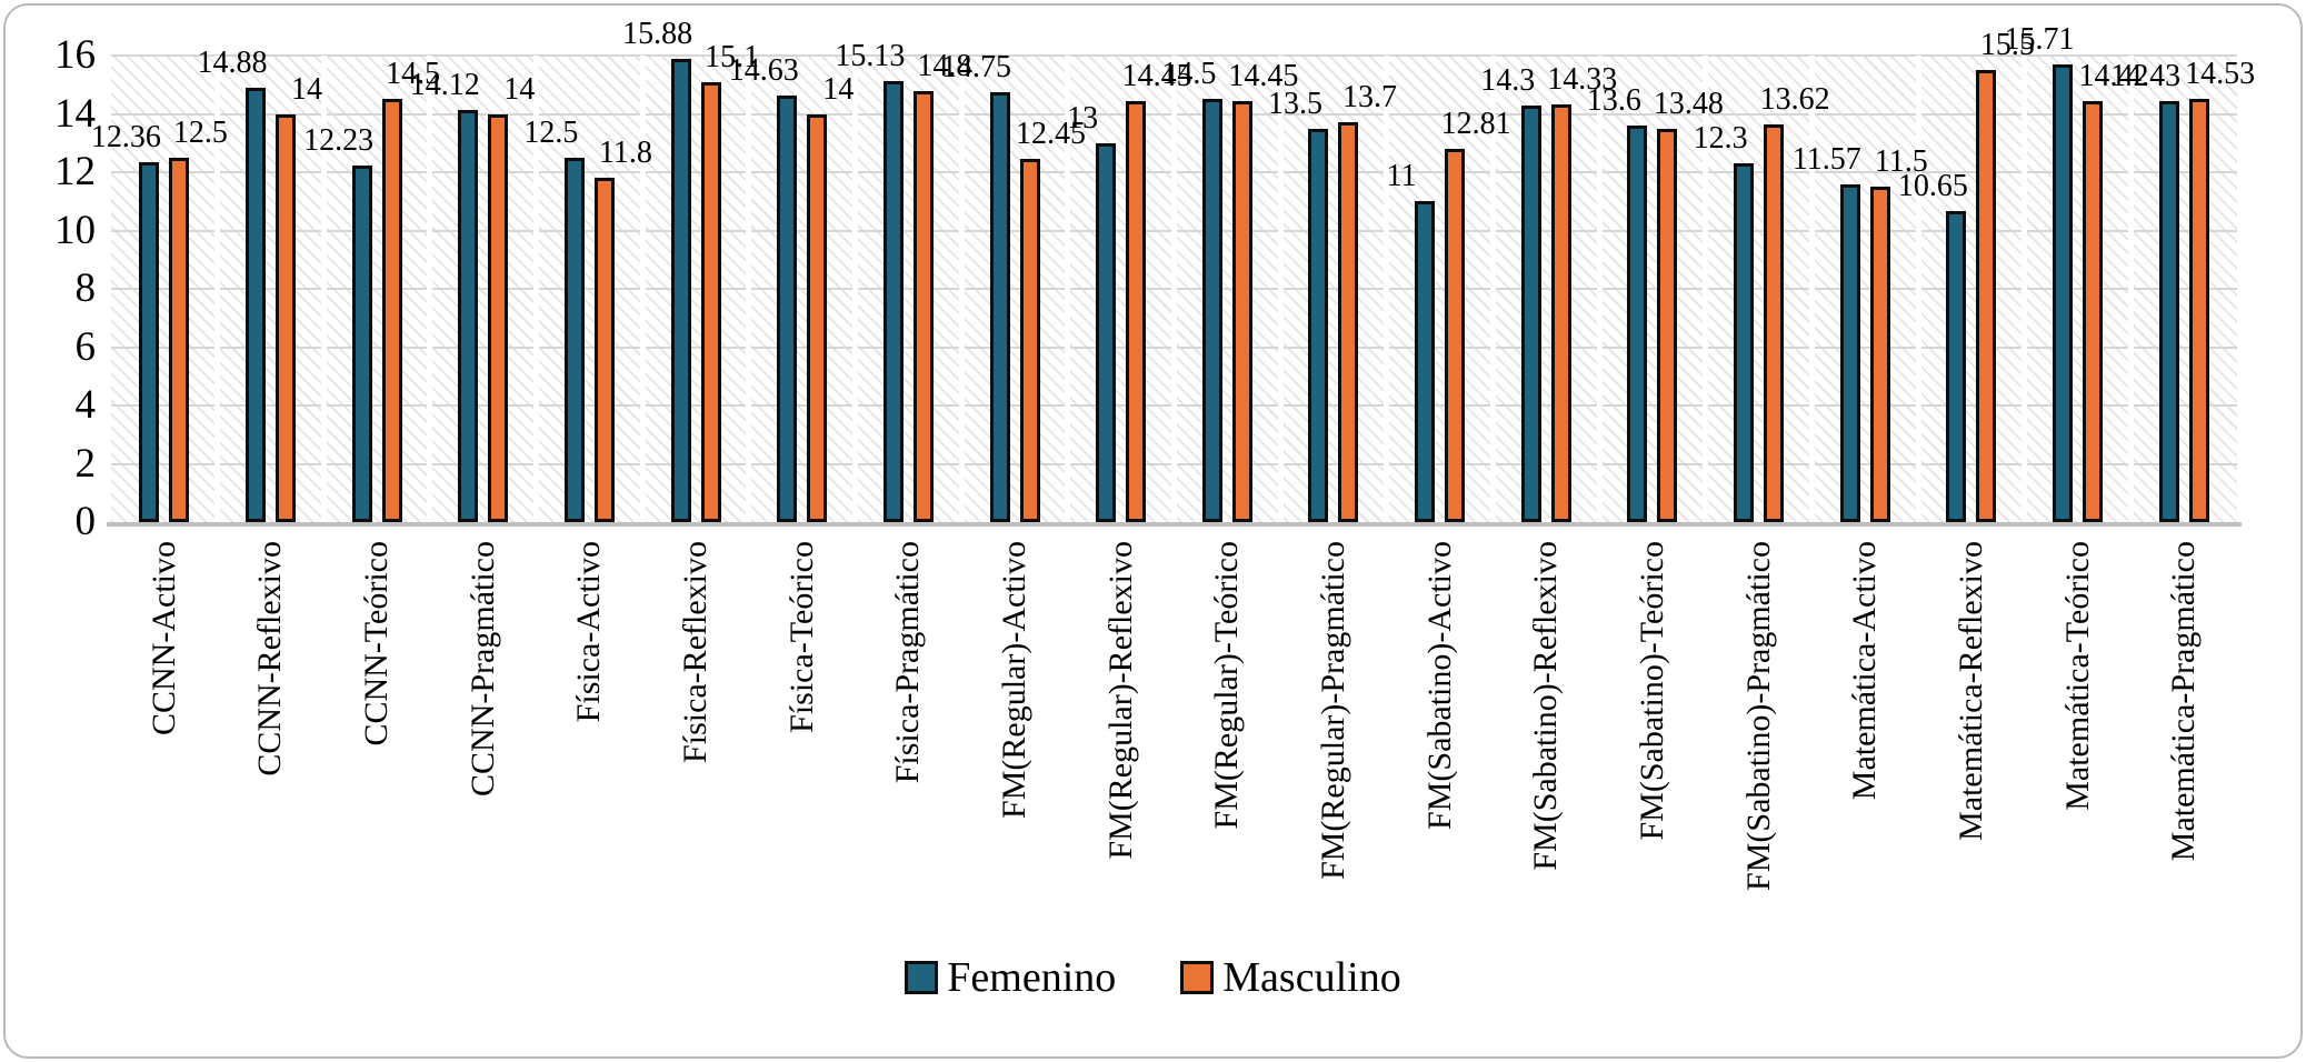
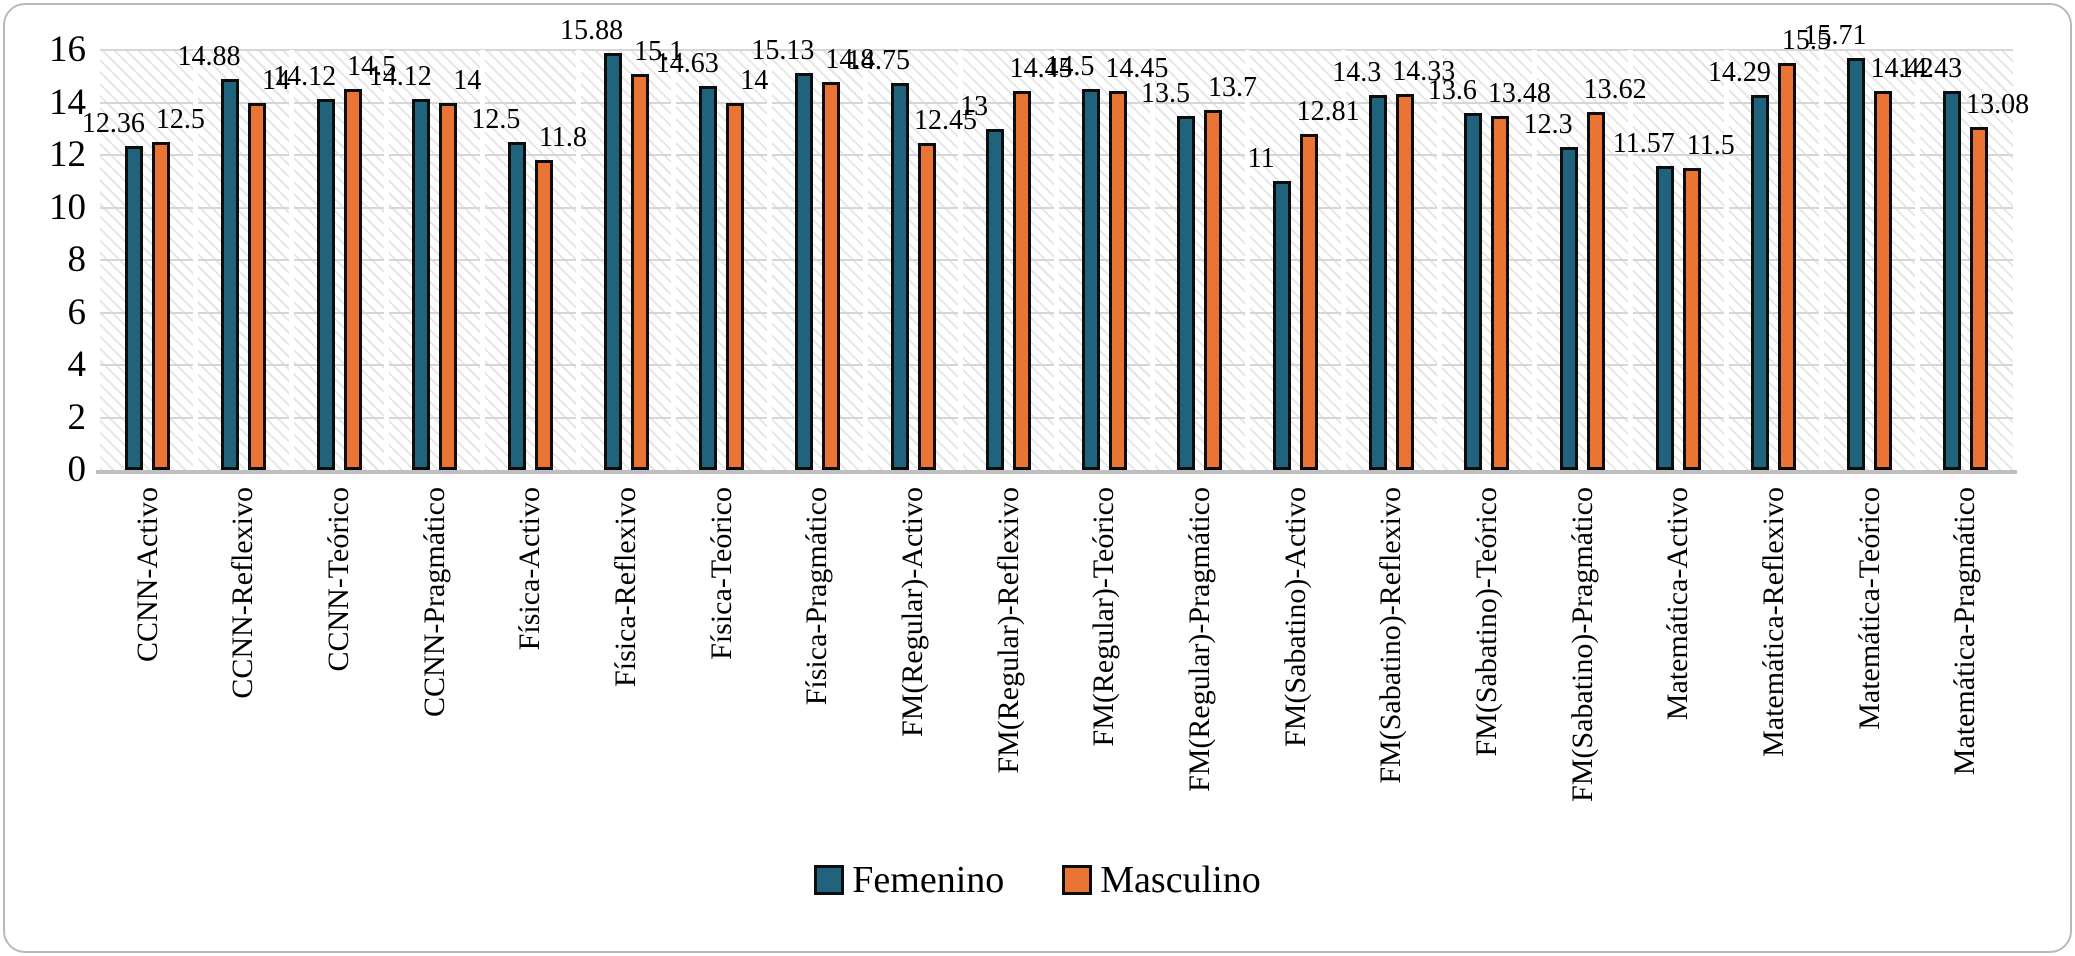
Femenino/CCNN-Teórico: 12.23 -> 14.12
Femenino/Matemática-Reflexivo: 10.65 -> 14.29
Masculino/Matemática-Pragmático: 14.53 -> 13.08
